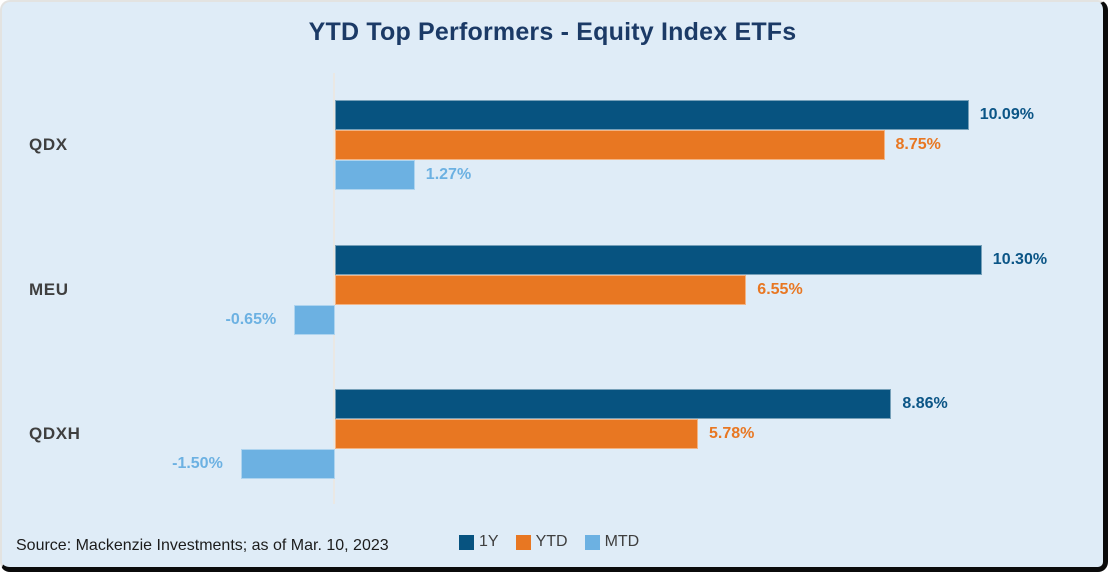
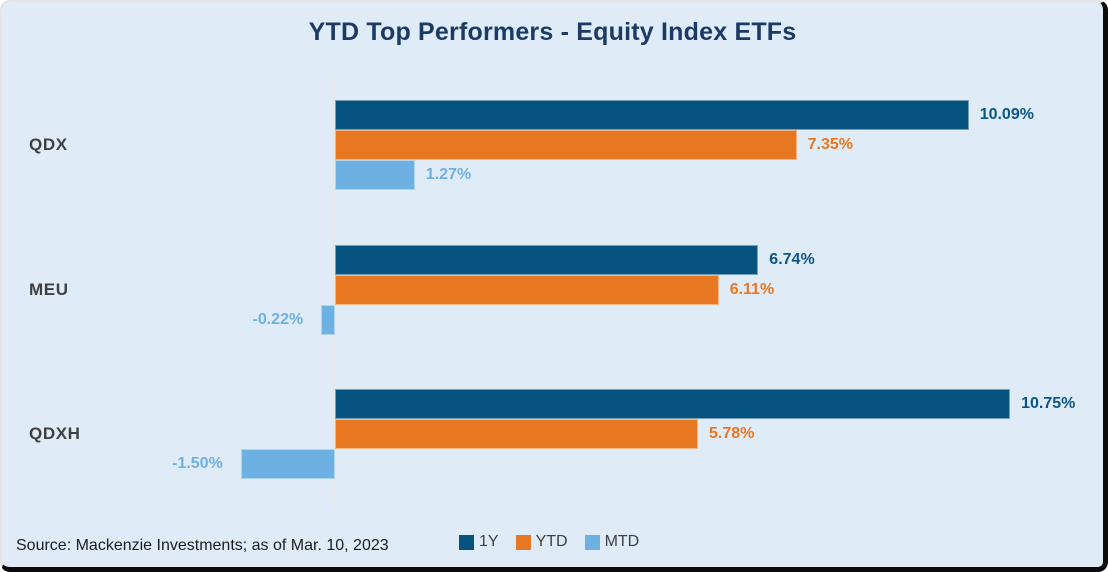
YTD/QDX: 8.75% -> 7.35%
1Y/MEU: 10.30% -> 6.74%
YTD/MEU: 6.55% -> 6.11%
MTD/MEU: -0.65% -> -0.22%
1Y/QDXH: 8.86% -> 10.75%
